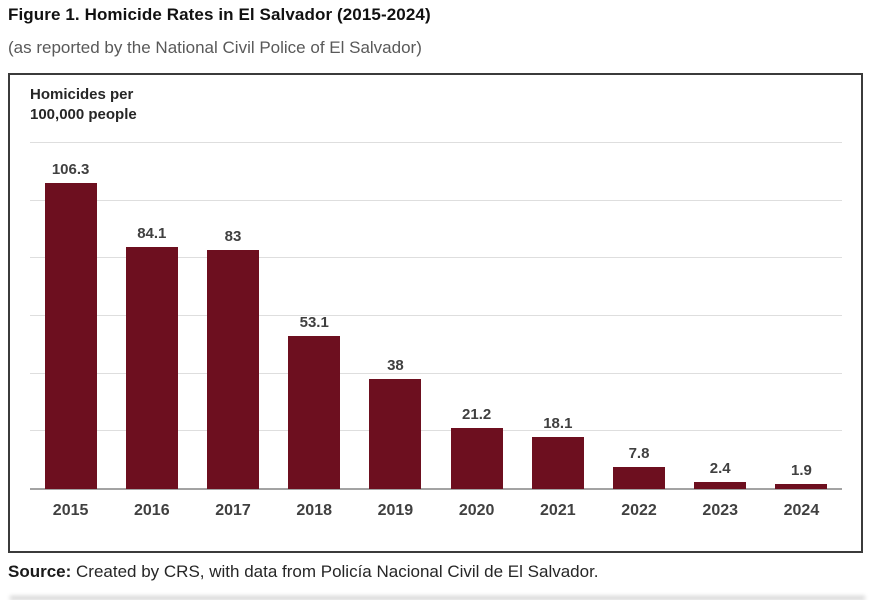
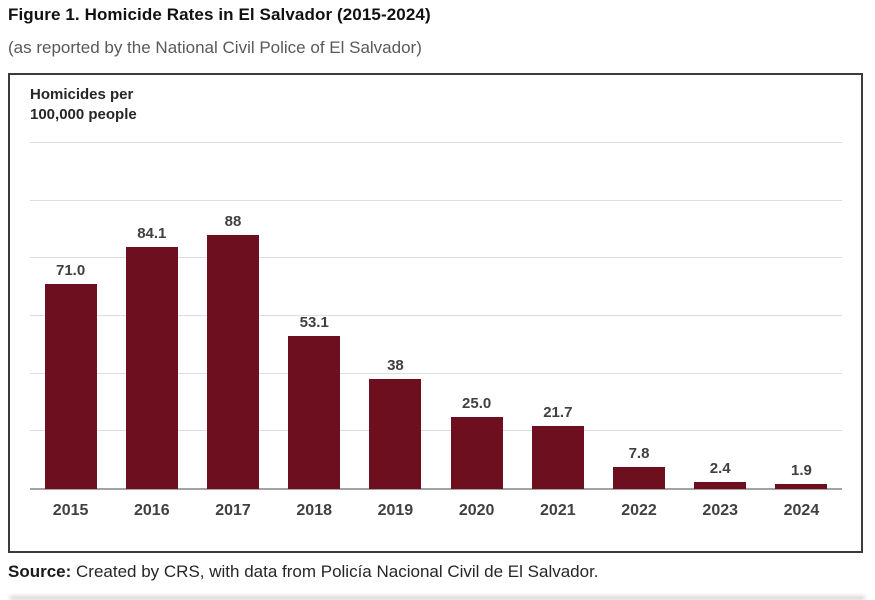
2015: 106.3 -> 71.0
2017: 83 -> 88
2020: 21.2 -> 25.0
2021: 18.1 -> 21.7
